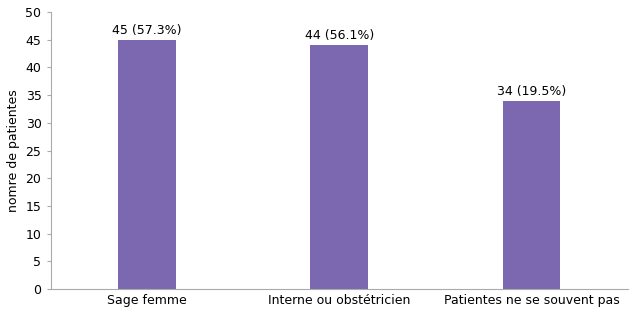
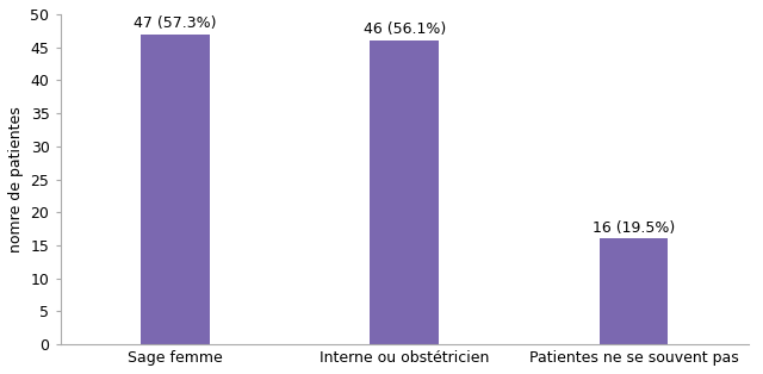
Sage femme: 45 -> 47
Interne ou obstétricien: 44 -> 46
Patientes ne se souvent pas: 34 -> 16
